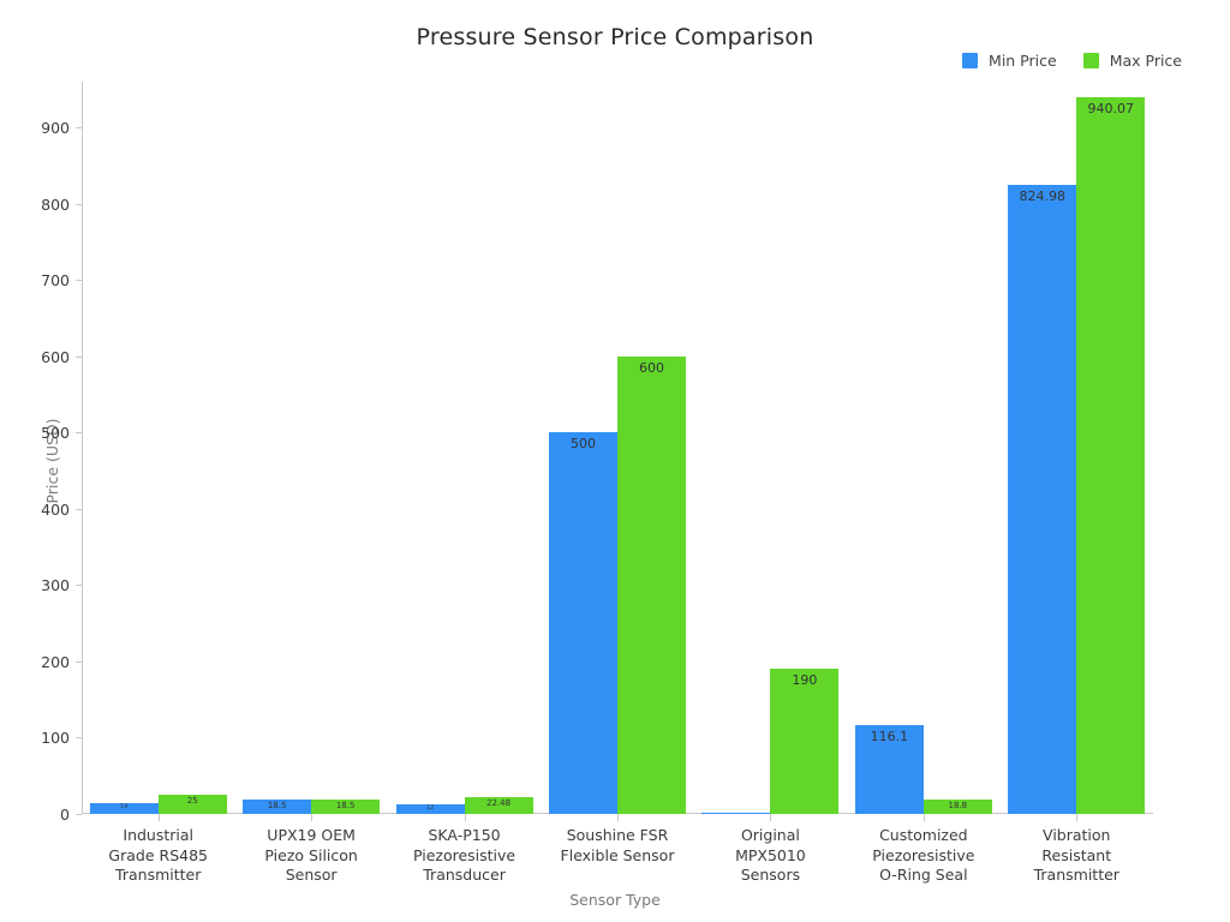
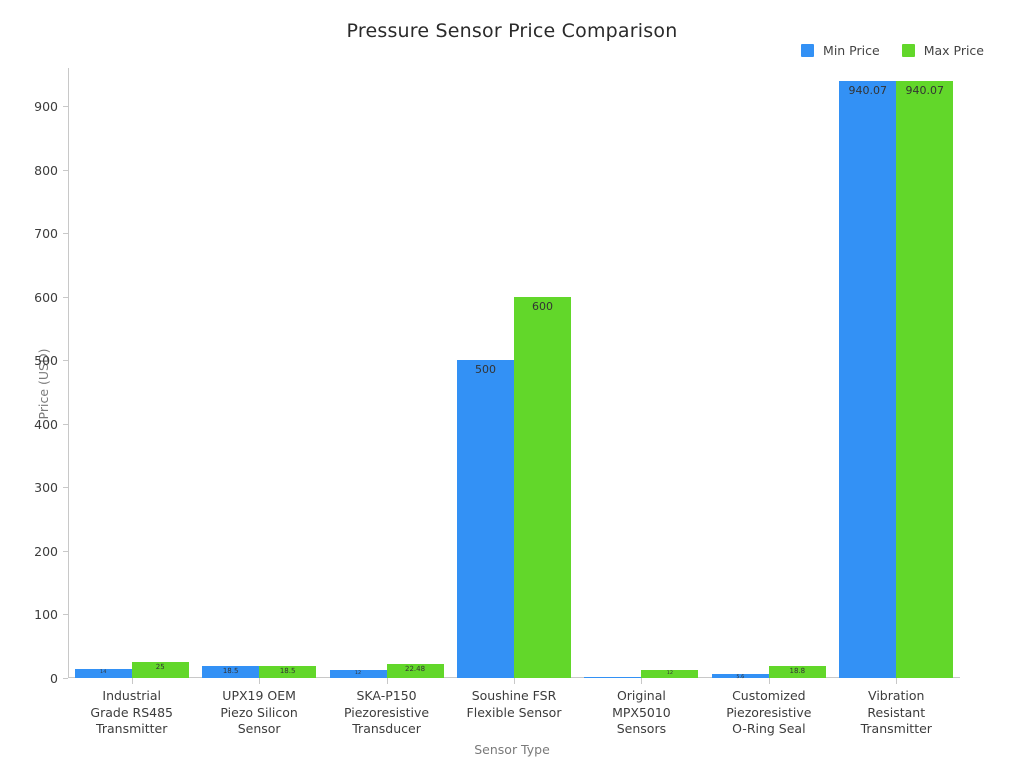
Max Price/Original MPX5010 Sensors: 190 -> 12
Min Price/Customized Piezoresistive O-Ring Seal: 116.1 -> 5.6
Min Price/Vibration Resistant Transmitter: 824.98 -> 940.07
